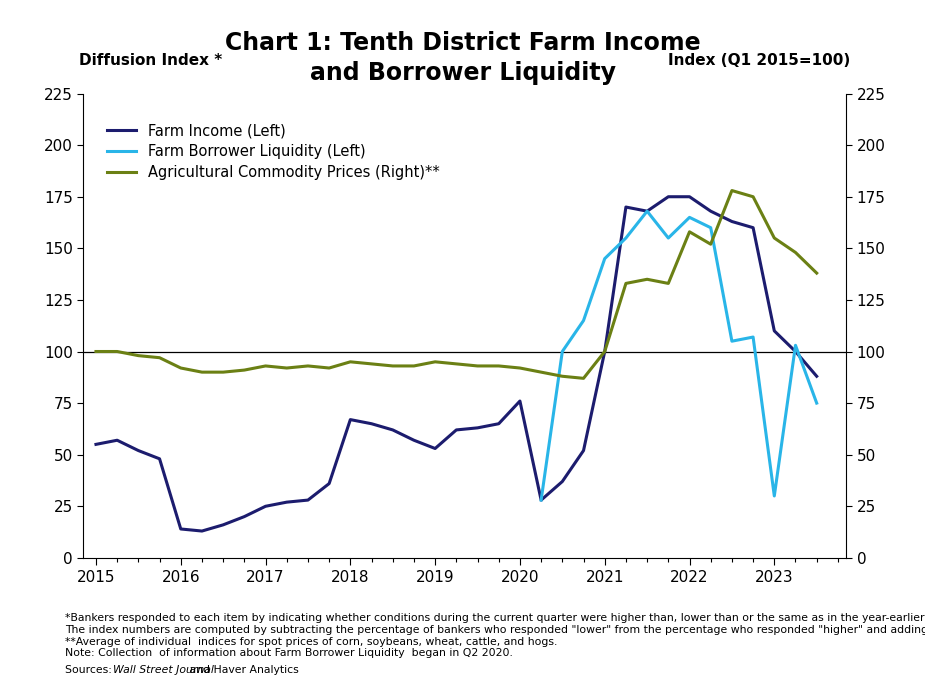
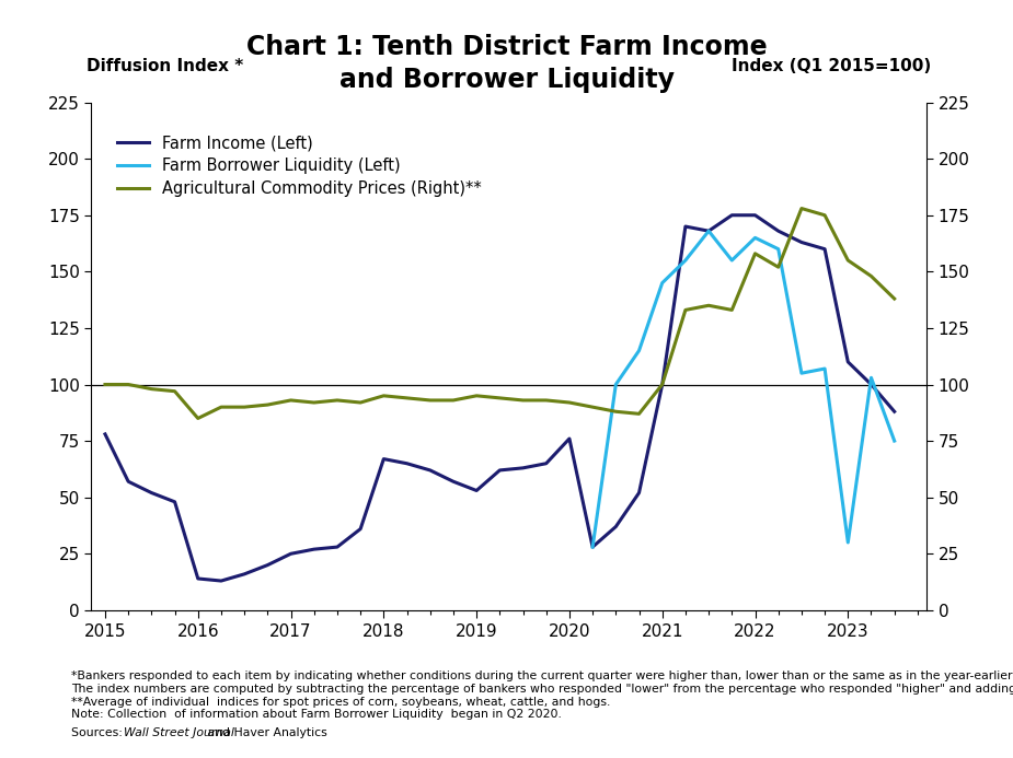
Farm Income (Left)/2015: 55 -> 78
Agricultural Commodity Prices (Right)**/2016: 92 -> 85
